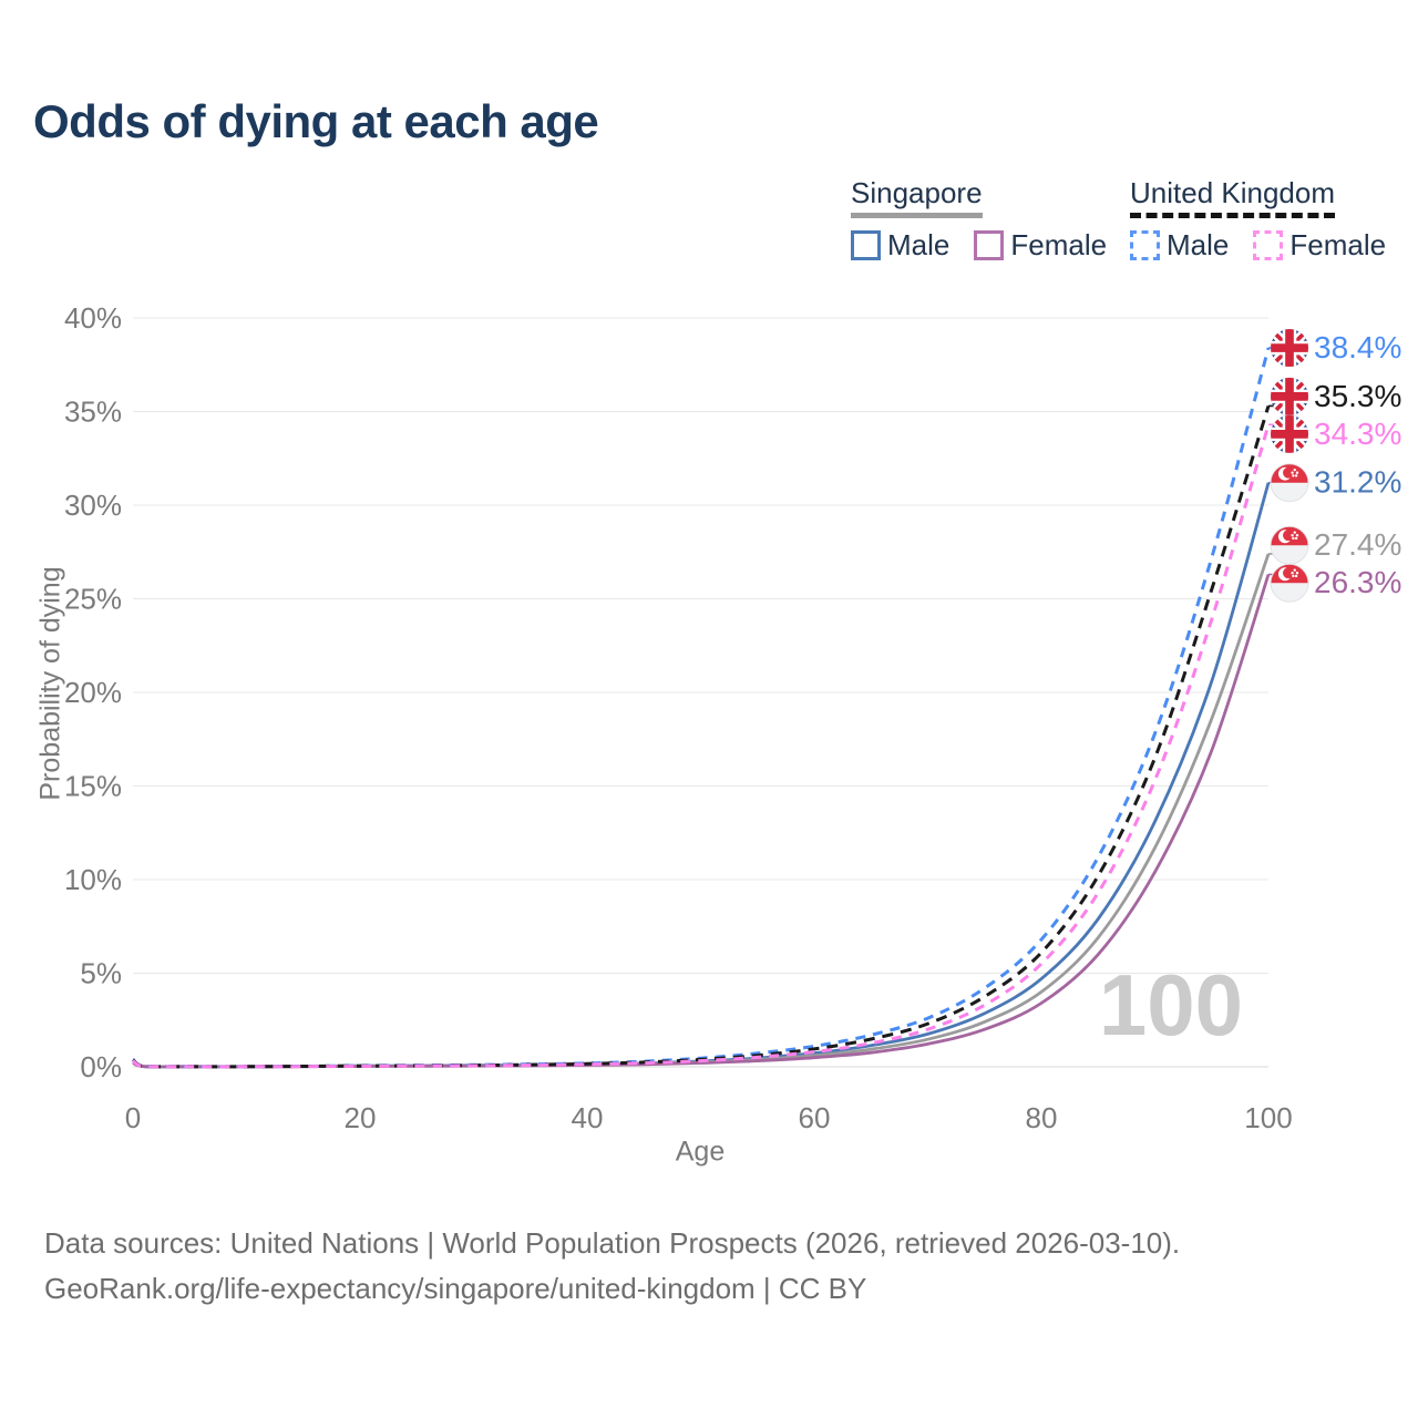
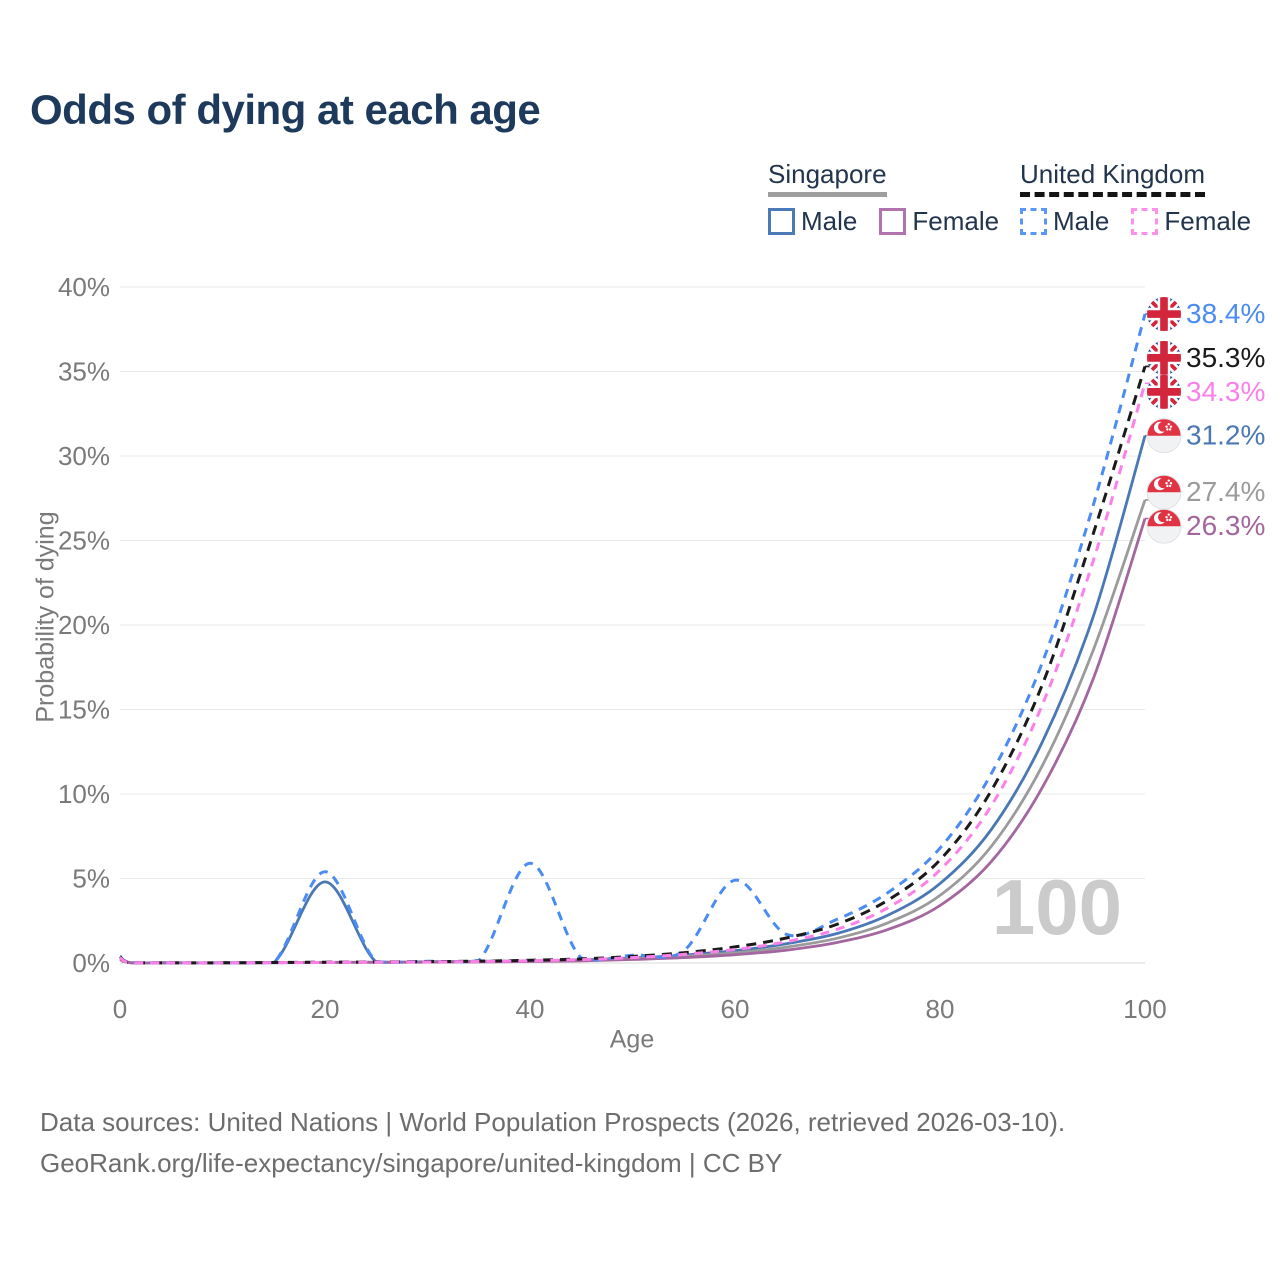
United Kingdom Male/20: 0.1% -> 5.4%
Singapore Male/20: 0.1% -> 4.8%
United Kingdom Male/40: 0.2% -> 5.9%
United Kingdom Male/60: 1.1% -> 4.9%
